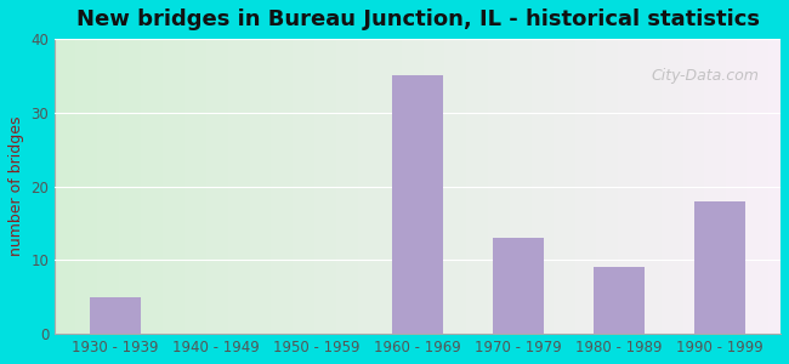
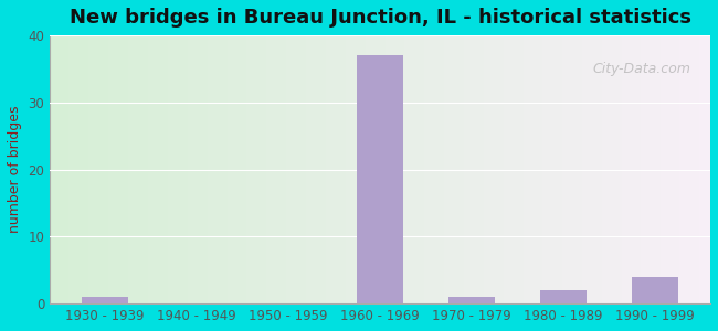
1930 - 1939: 5 -> 1
1960 - 1969: 35 -> 37
1970 - 1979: 13 -> 1
1980 - 1989: 9 -> 2
1990 - 1999: 18 -> 4
